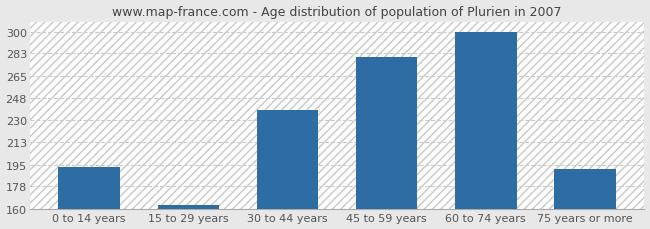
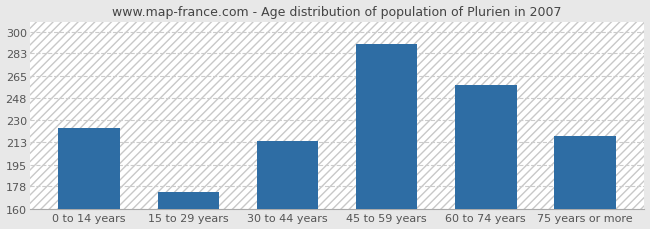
0 to 14 years: 193 -> 224
15 to 29 years: 163 -> 174
30 to 44 years: 238 -> 214
45 to 59 years: 280 -> 290
60 to 74 years: 300 -> 258
75 years or more: 192 -> 218
